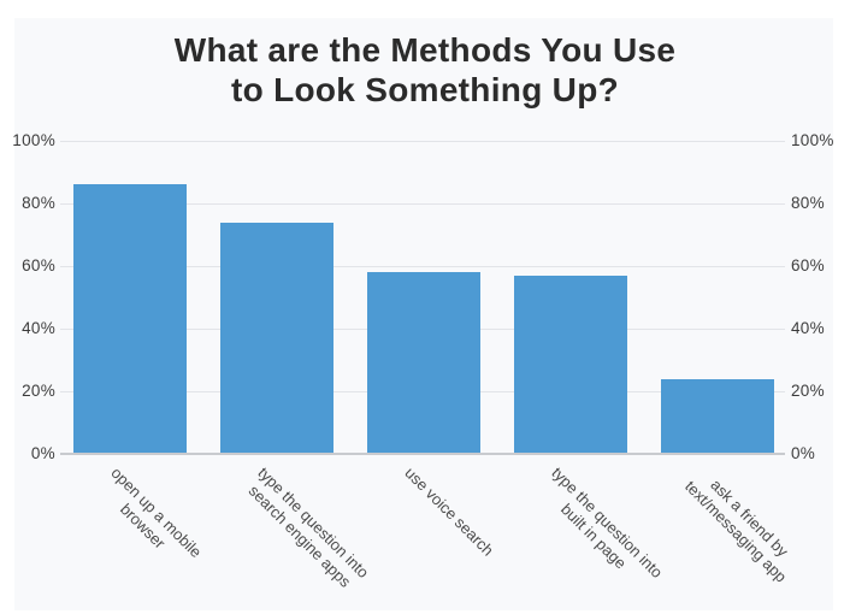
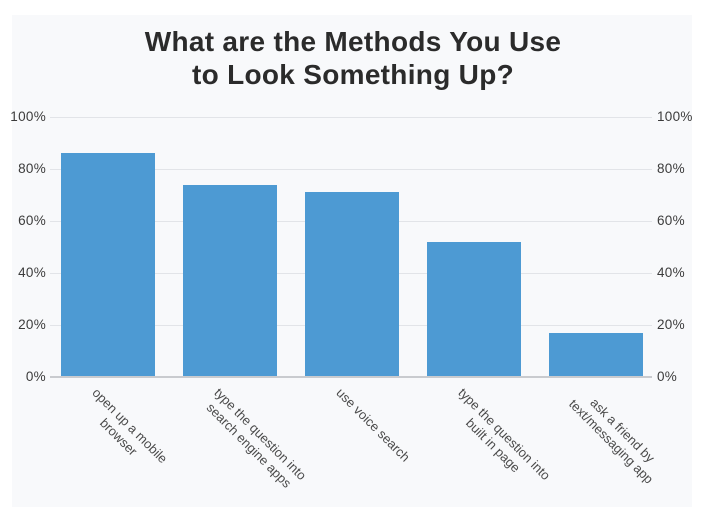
use voice search: 58% -> 71%
type the question into built in page: 57% -> 52%
ask a friend by text/messaging app: 24% -> 17%
